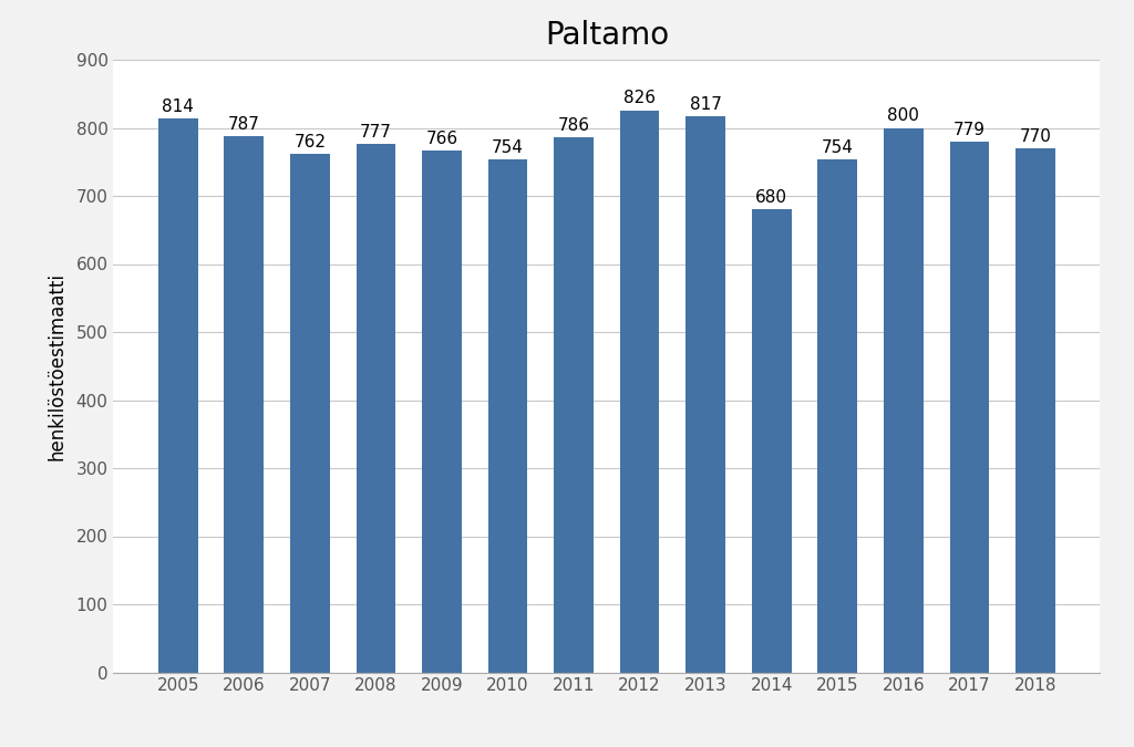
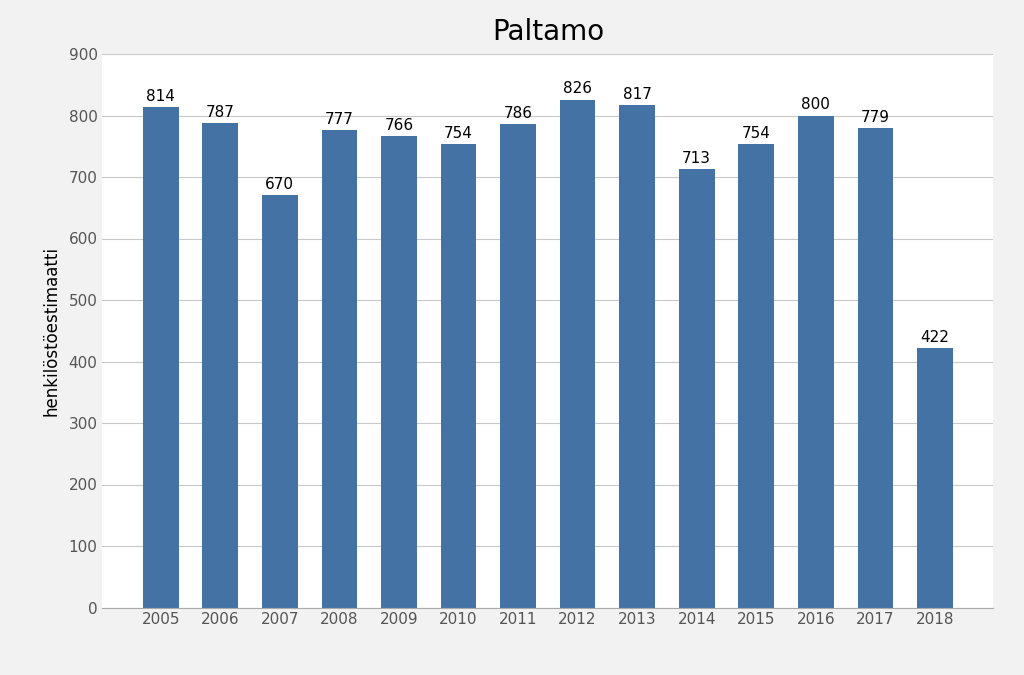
2007: 762 -> 670
2014: 680 -> 713
2018: 770 -> 422
